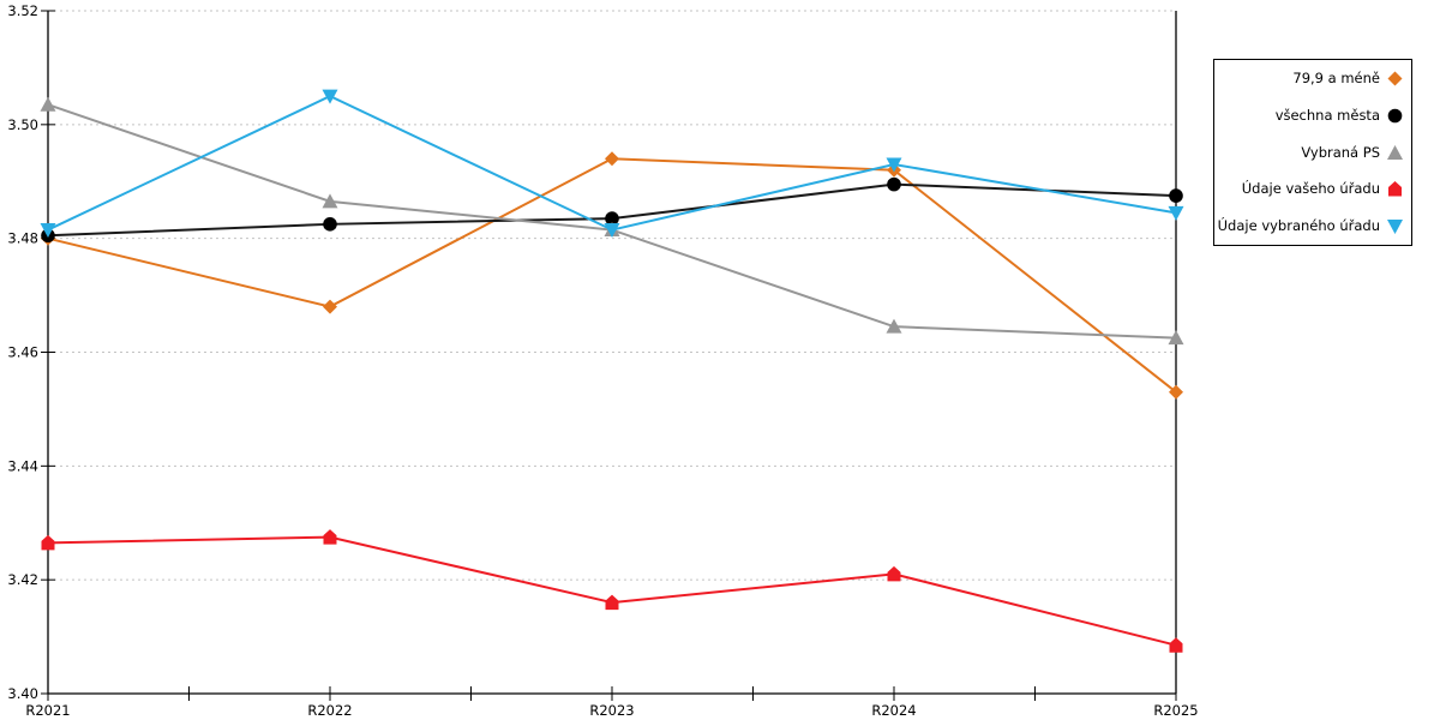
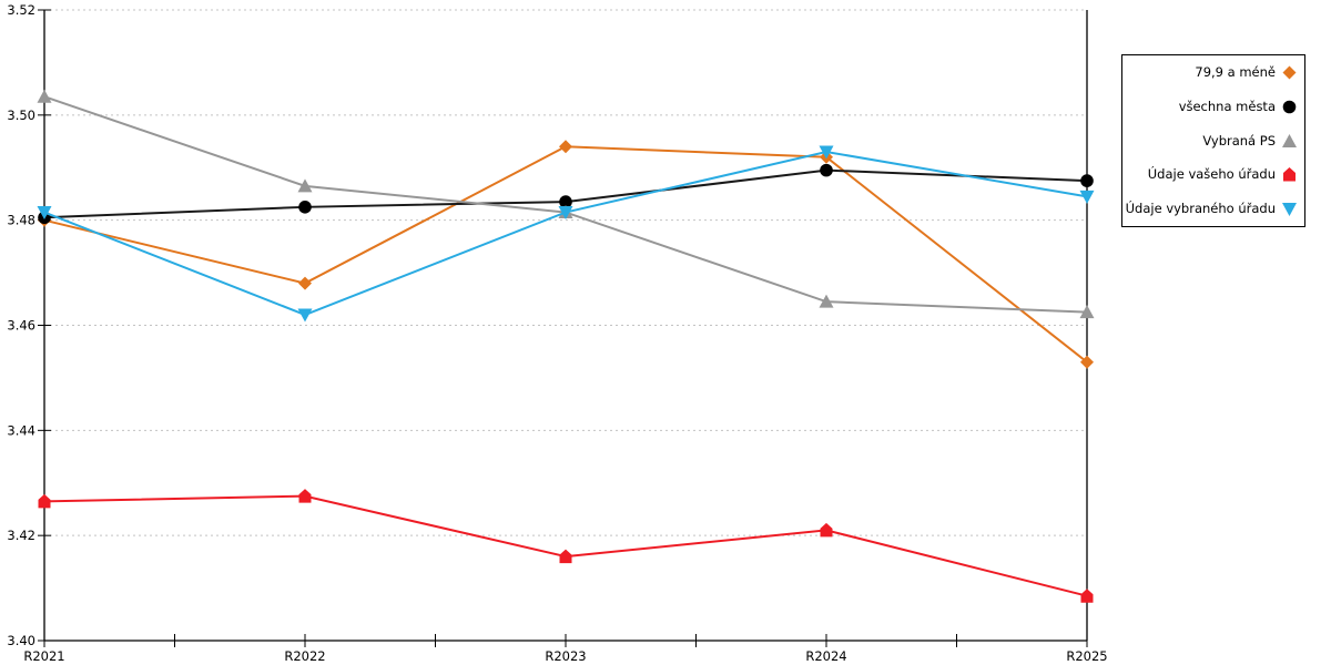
Údaje vybraného úřadu/R2022: 3.505 -> 3.462
